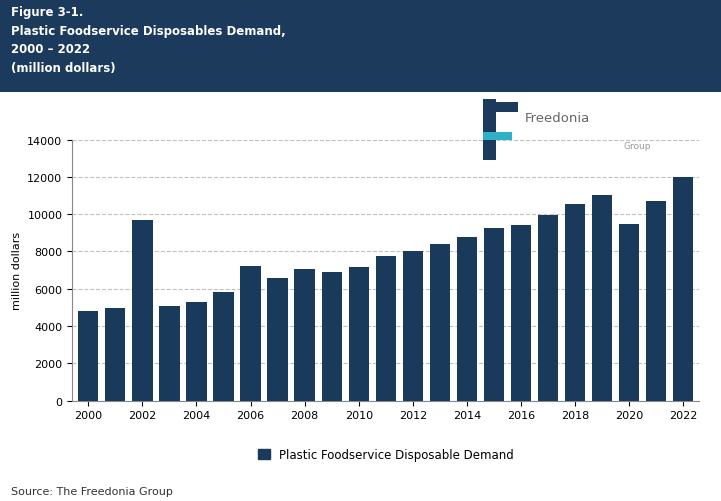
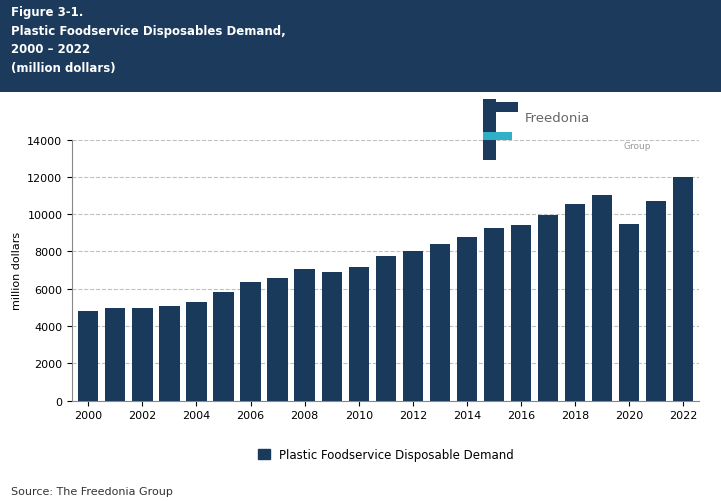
2002: 9700 -> 5000
2006: 7200 -> 6400
